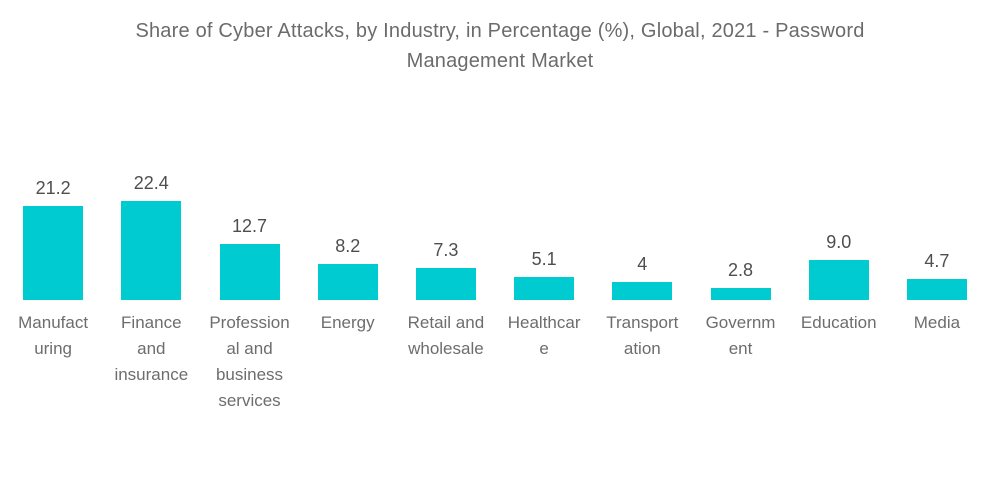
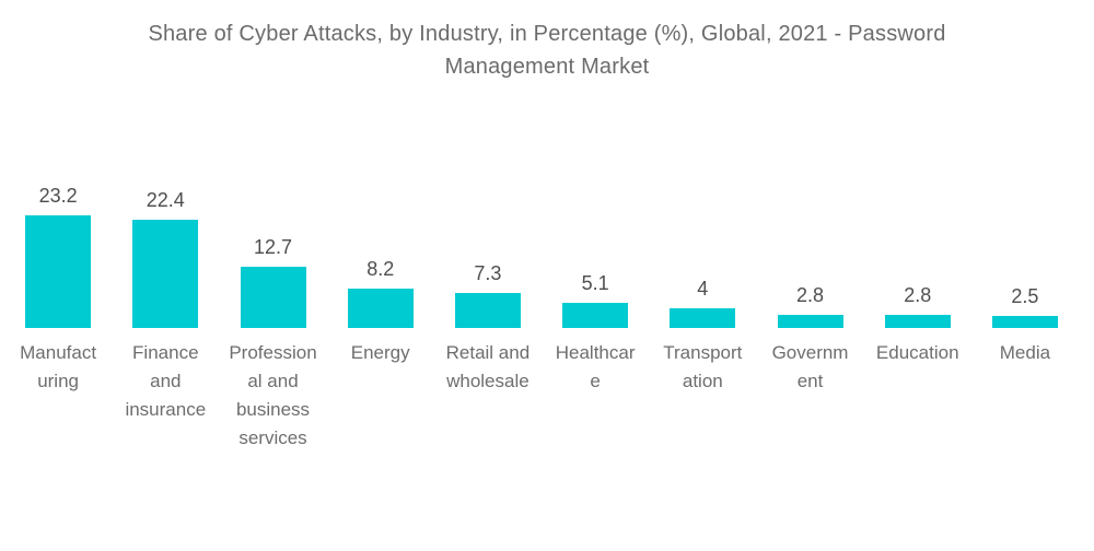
Manufacturing: 21.2 -> 23.2
Education: 9.0 -> 2.8
Media: 4.7 -> 2.5
